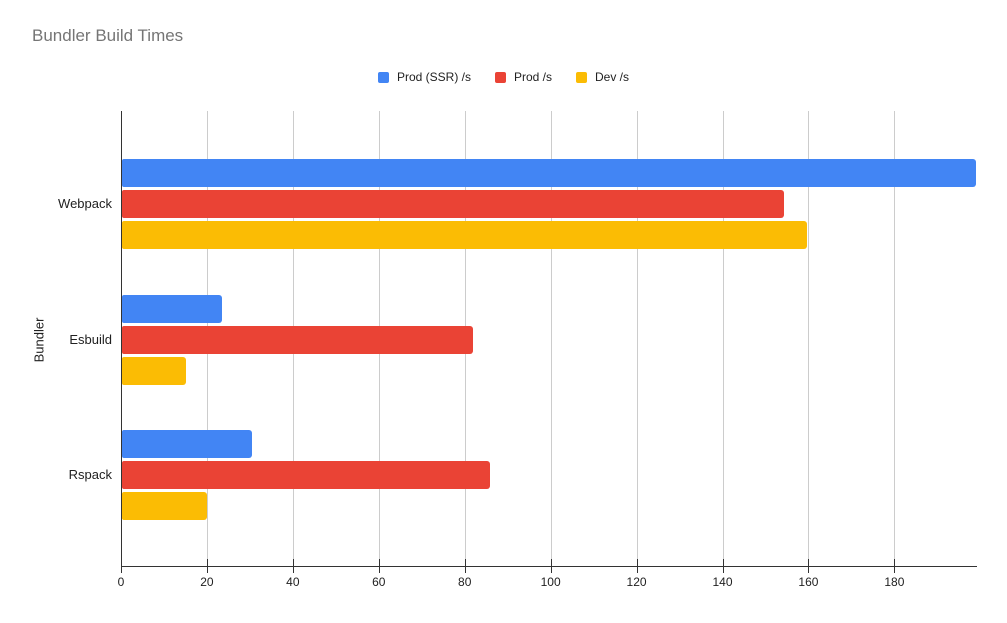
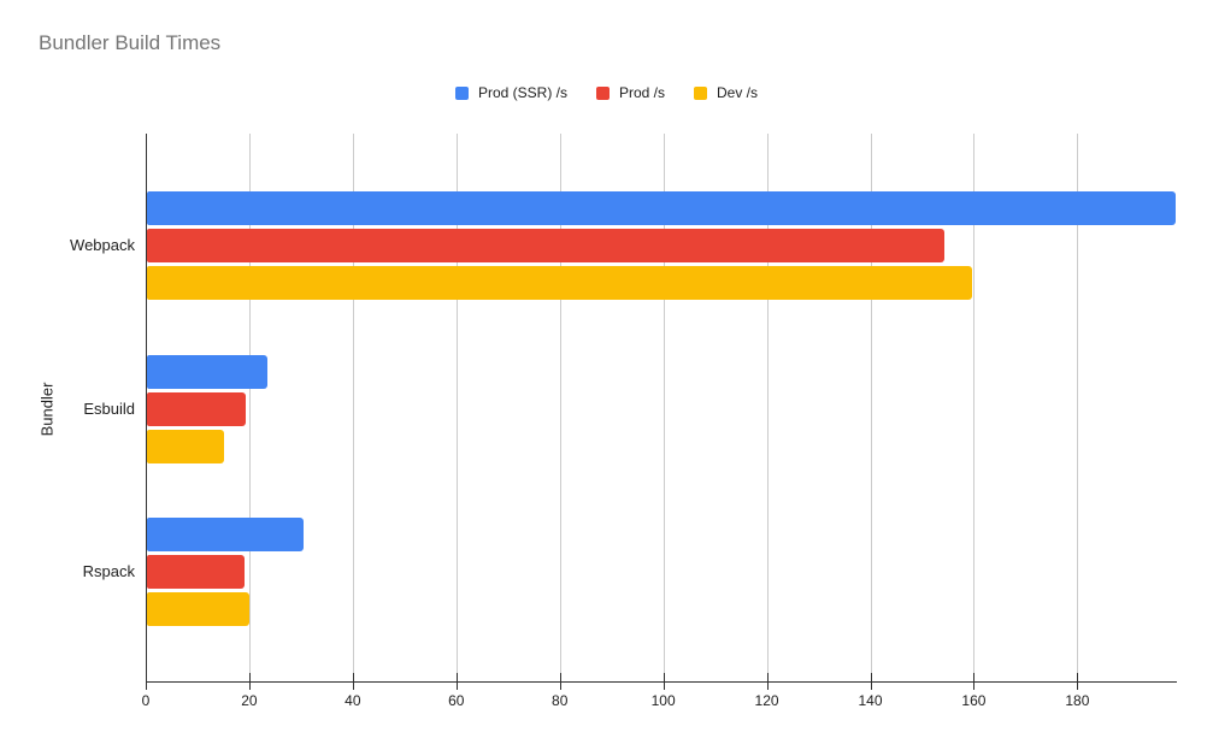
Prod /s/Esbuild: 82 -> 19
Prod /s/Rspack: 86 -> 19
